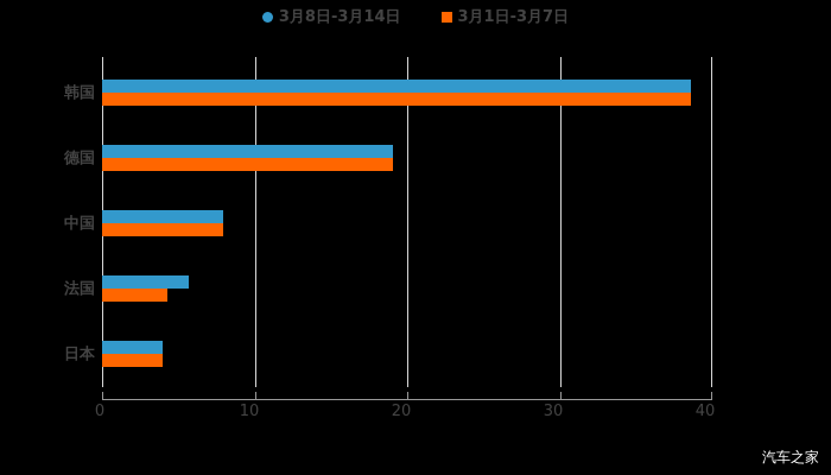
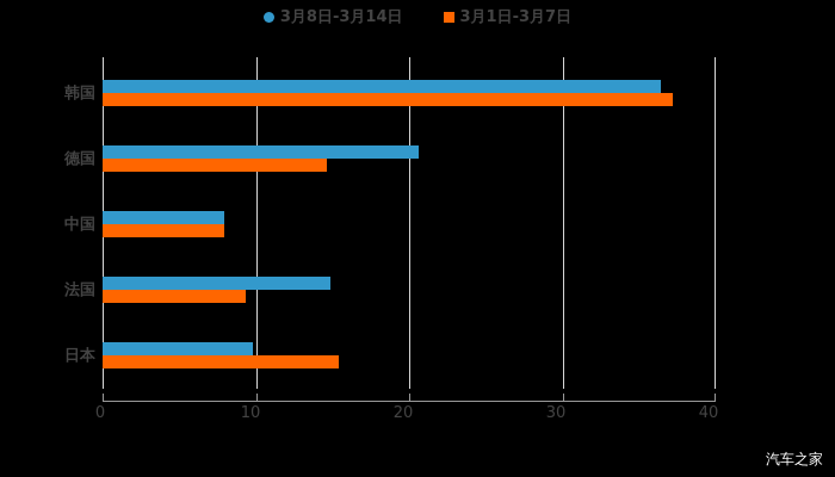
3月8日-3月14日/韩国: 38.6 -> 36.4
3月1日-3月7日/韩国: 38.6 -> 37.2
3月8日-3月14日/德国: 19.1 -> 20.6
3月1日-3月7日/德国: 19.1 -> 14.6
3月8日-3月14日/法国: 5.7 -> 14.9
3月1日-3月7日/法国: 4.3 -> 9.3
3月8日-3月14日/日本: 4.0 -> 9.8
3月1日-3月7日/日本: 4.0 -> 15.4
